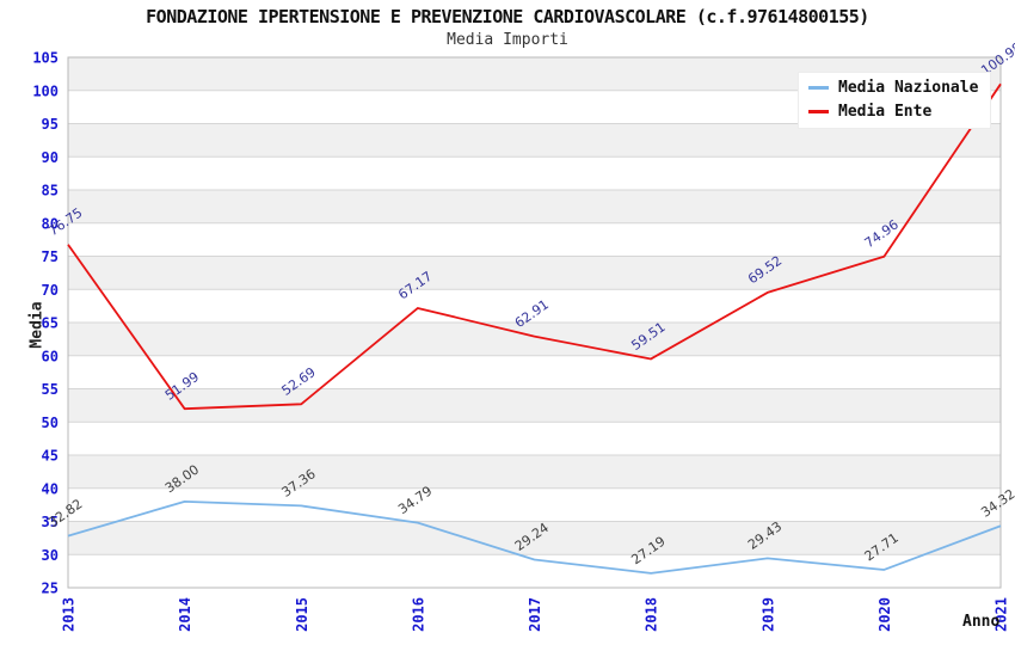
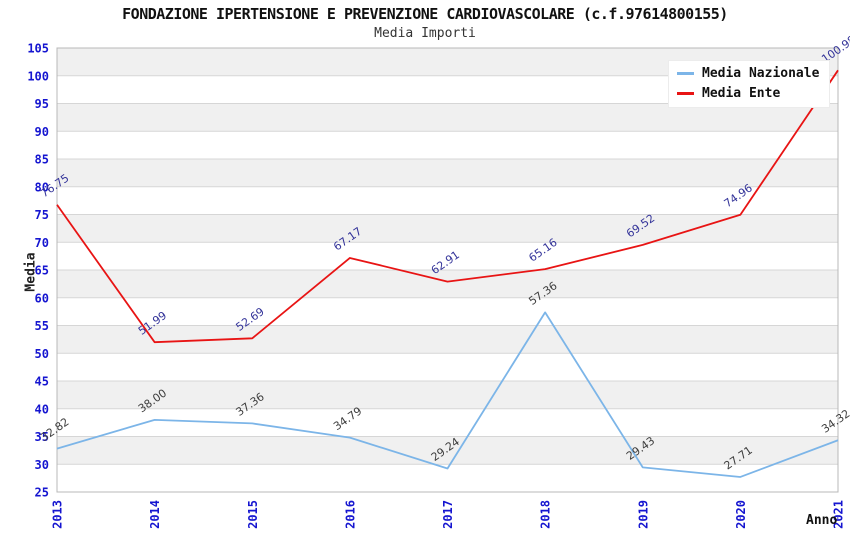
Media Nazionale/2018: 27.19 -> 57.36
Media Ente/2018: 59.51 -> 65.16
